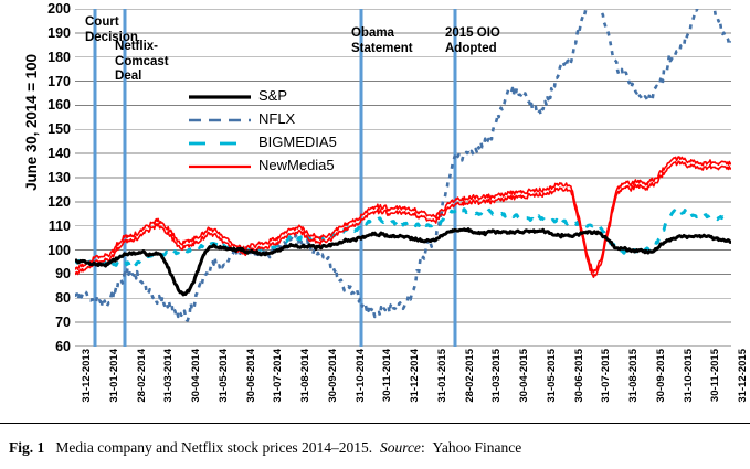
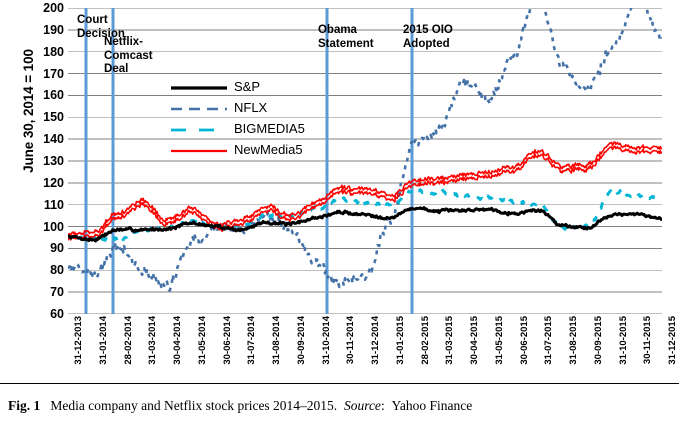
NewMedia5/31-12-2013: 92 -> 96
S&P/30-04-2014: 82 -> 99
NewMedia5/31-07-2015: 91 -> 134
